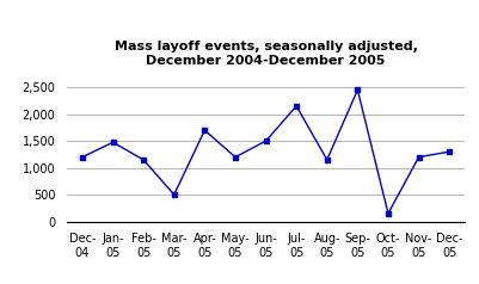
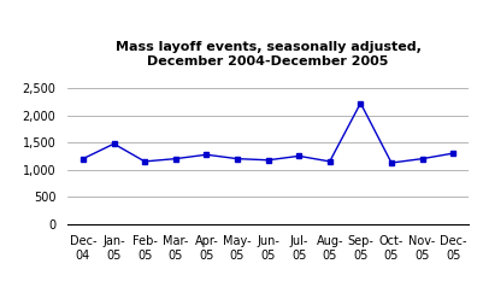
Mar- 05: 500 -> 1,200
Apr- 05: 1,700 -> 1,280
Jun- 05: 1,500 -> 1,180
Jul- 05: 2,150 -> 1,250
Sep- 05: 2,450 -> 2,220
Oct- 05: 150 -> 1,120
